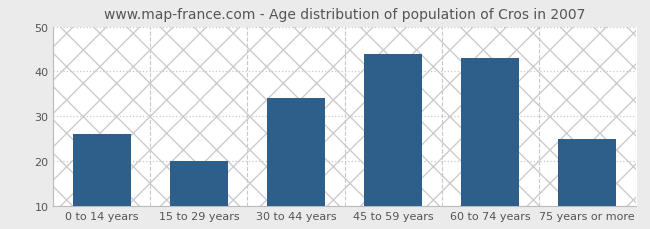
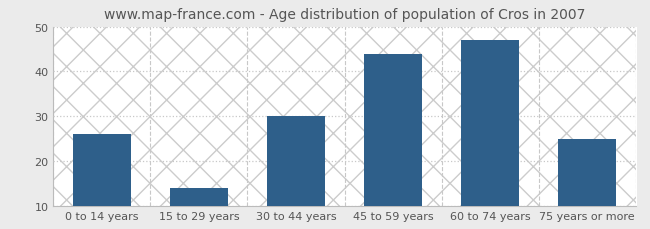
15 to 29 years: 20 -> 14
30 to 44 years: 34 -> 30
60 to 74 years: 43 -> 47
